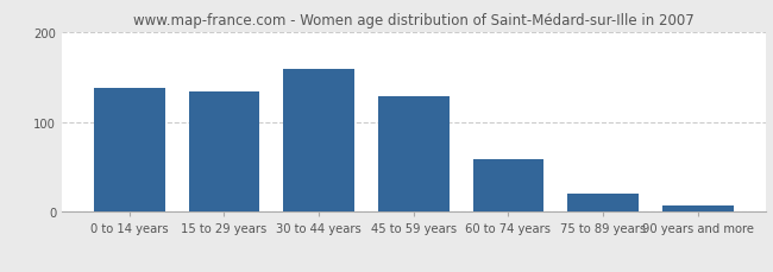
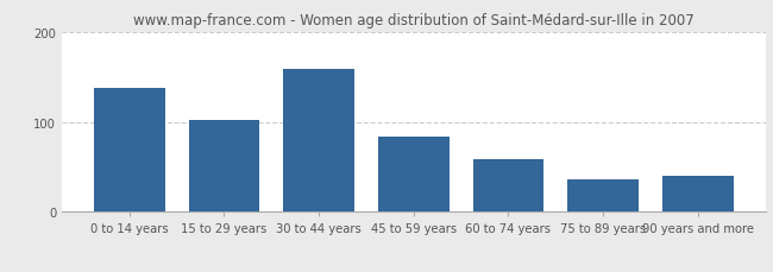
15 to 29 years: 133 -> 102
45 to 59 years: 128 -> 84
75 to 89 years: 20 -> 36
90 years and more: 7 -> 40
